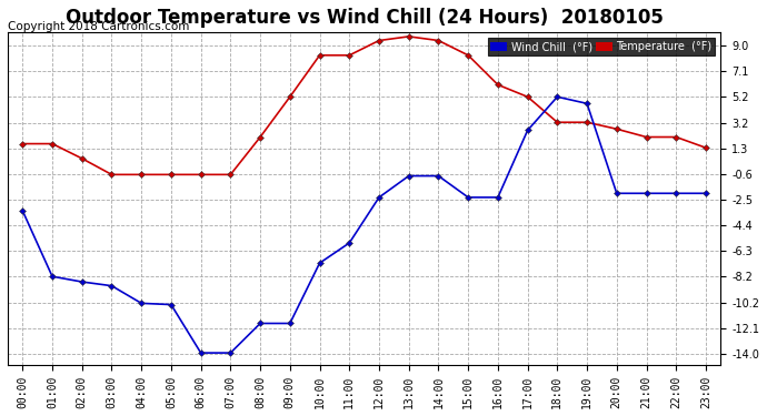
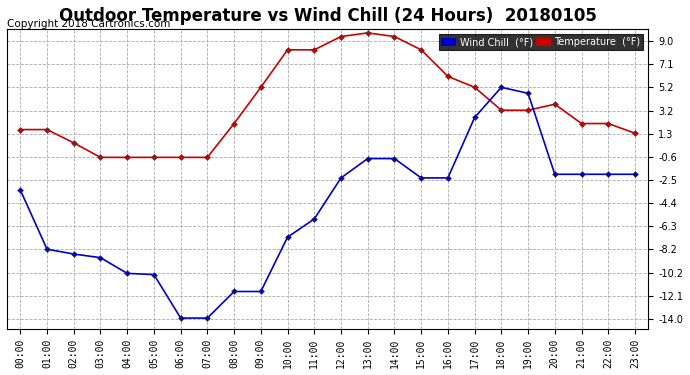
Temperature (°F)/20:00: 2.8 -> 3.8
